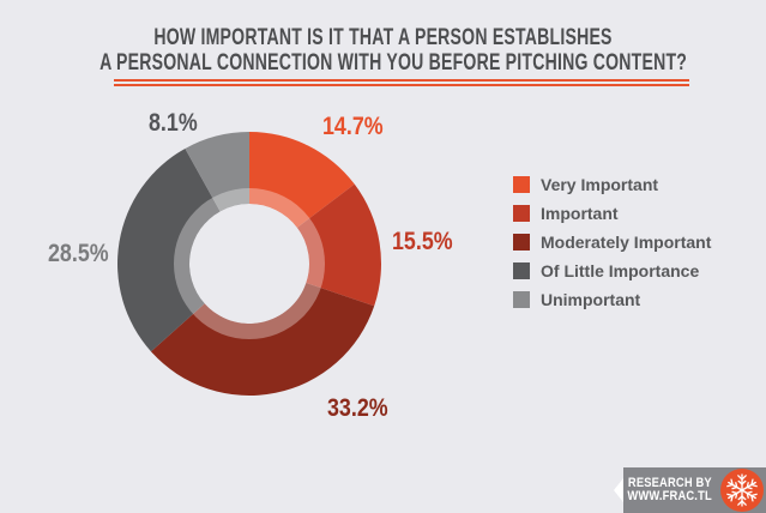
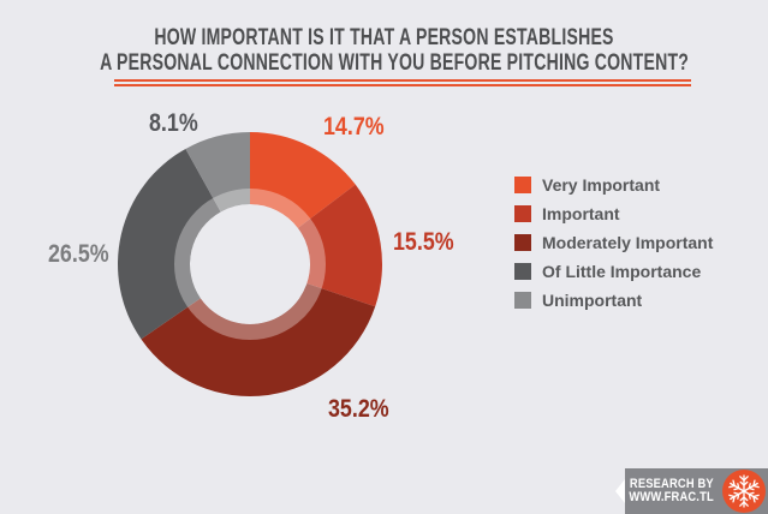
Moderately Important: 33.2% -> 35.2%
Of Little Importance: 28.5% -> 26.5%
